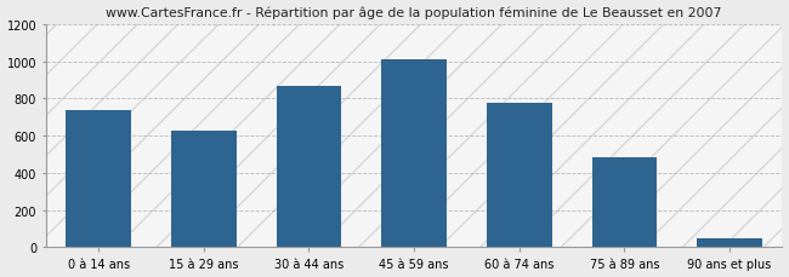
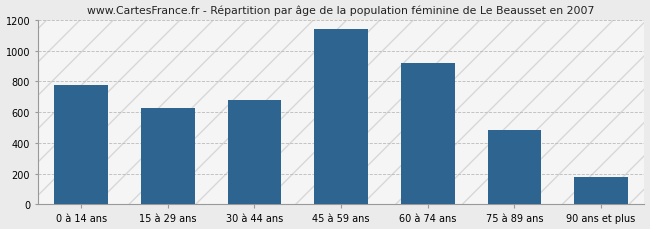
0 à 14 ans: 740 -> 780
30 à 44 ans: 860 -> 680
45 à 59 ans: 1010 -> 1140
60 à 74 ans: 780 -> 920
90 ans et plus: 50 -> 180
